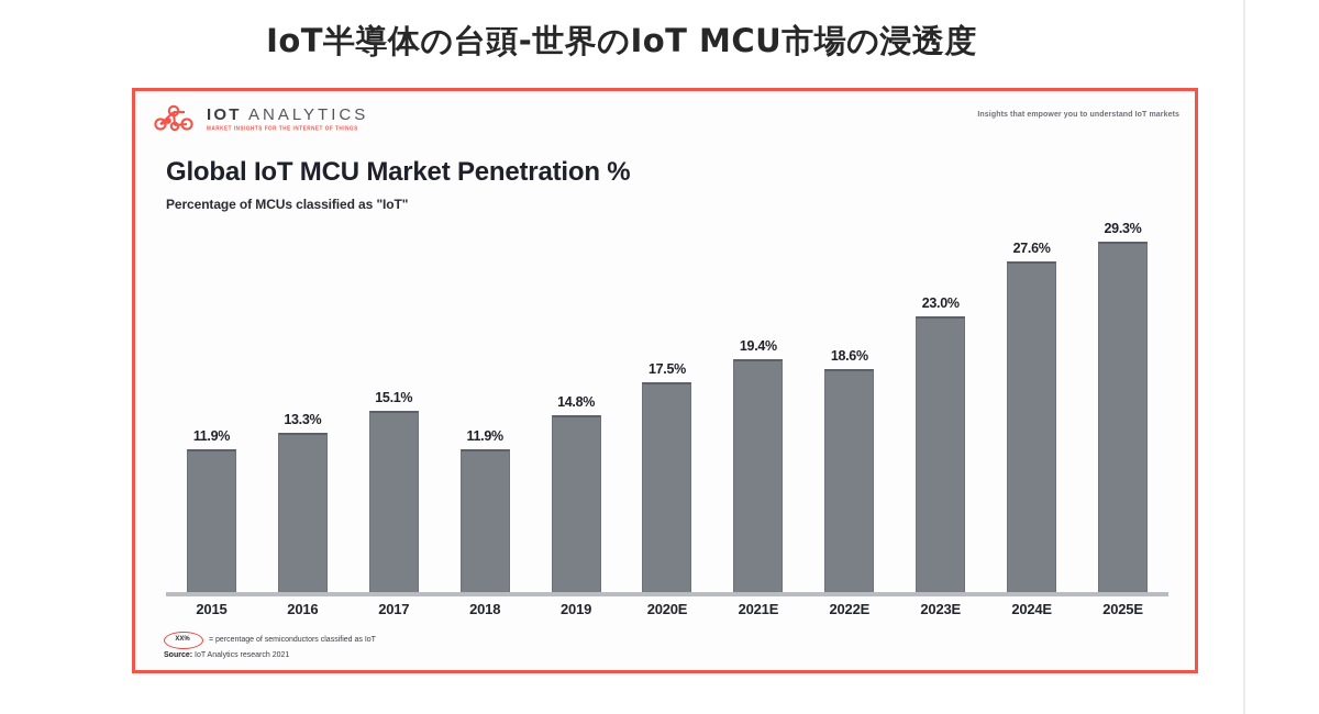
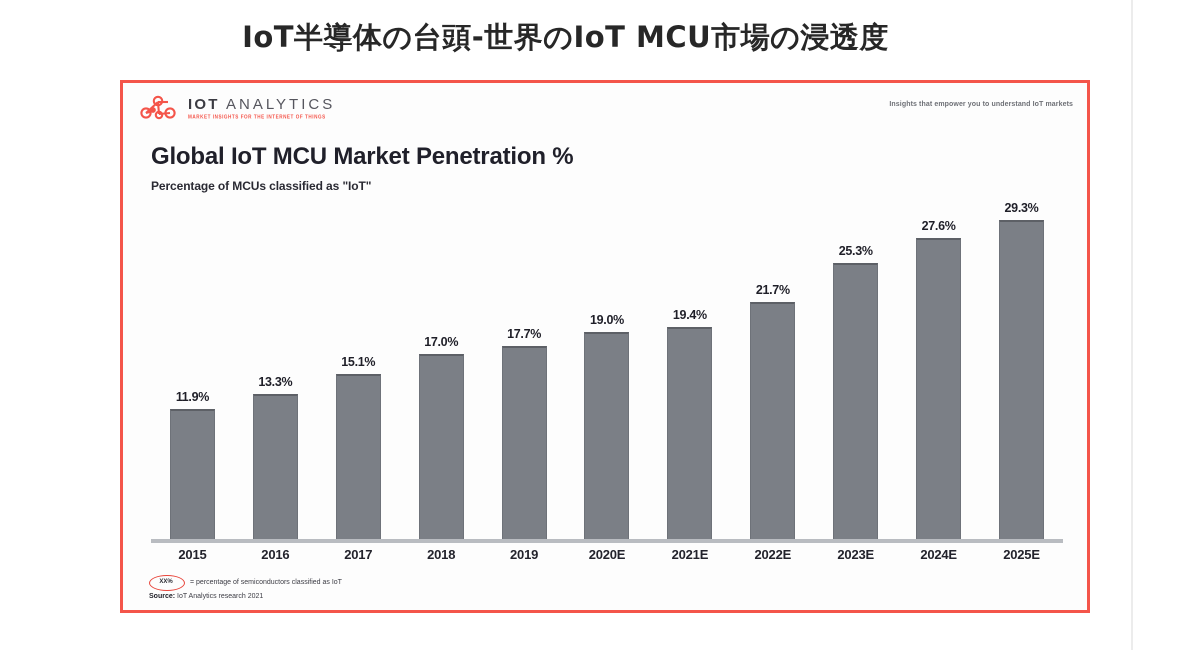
2018: 11.9% -> 17.0%
2019: 14.8% -> 17.7%
2020E: 17.5% -> 19.0%
2022E: 18.6% -> 21.7%
2023E: 23.0% -> 25.3%
